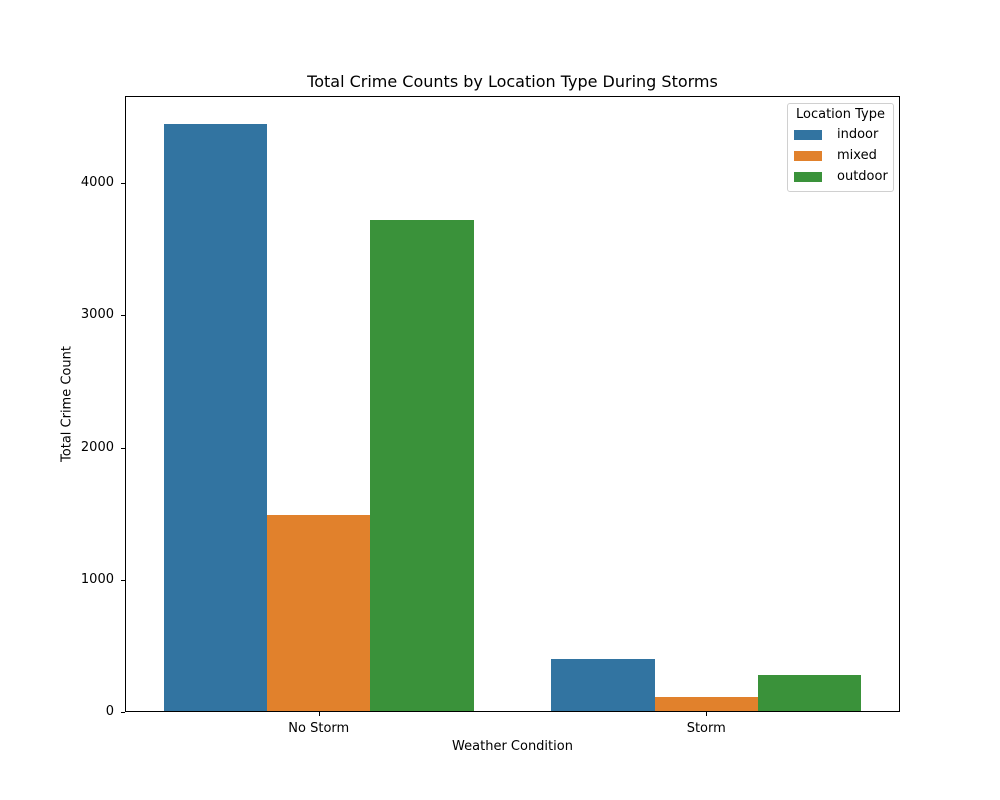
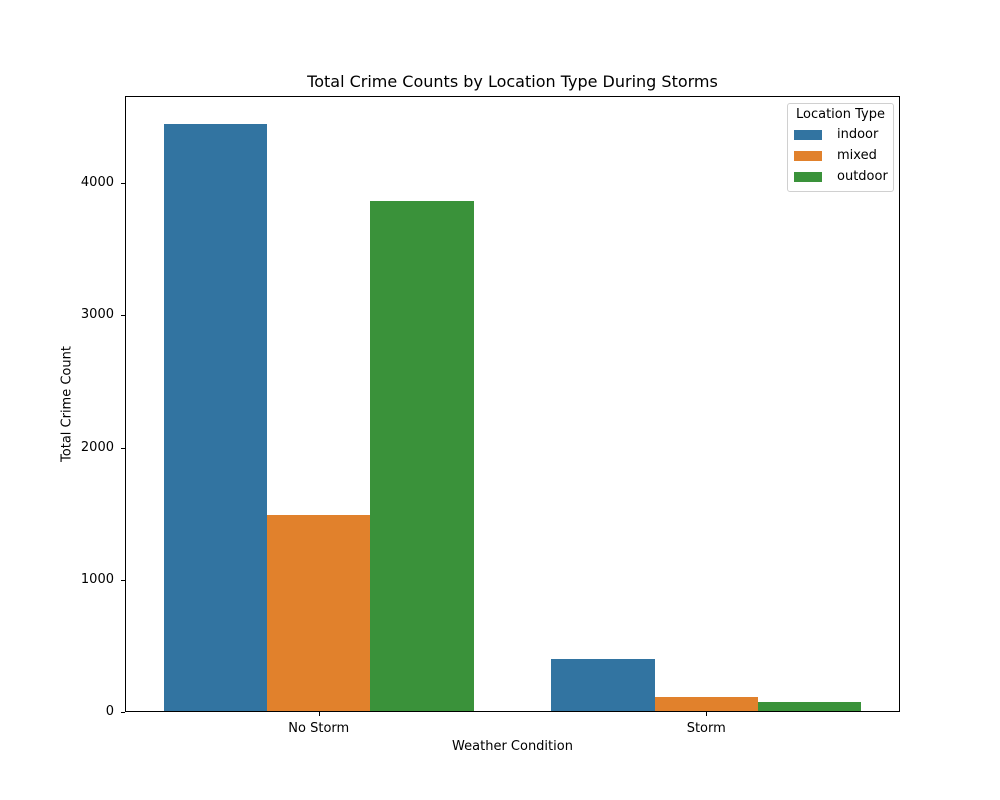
outdoor/No Storm: 3710 -> 3860
outdoor/Storm: 270 -> 70
